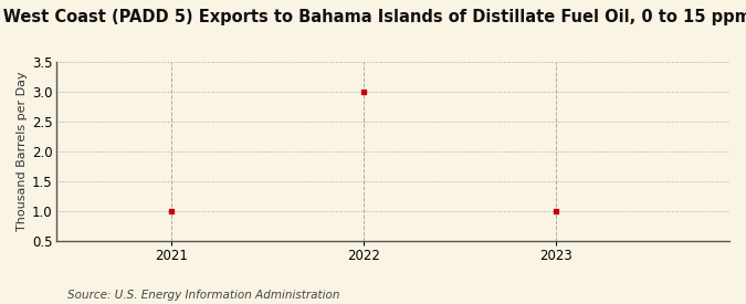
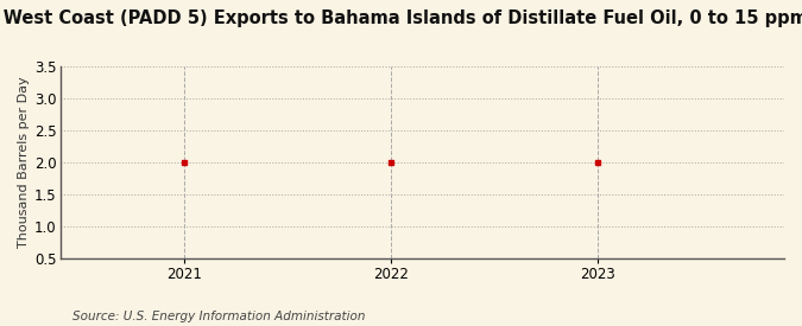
2021: 1 -> 2
2022: 3 -> 2
2023: 1 -> 2
